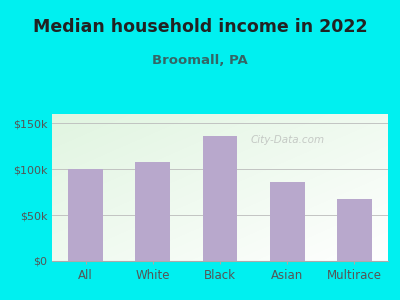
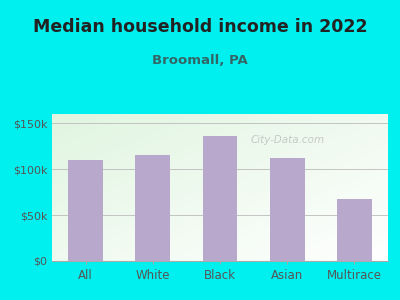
All: $100k -> $110k
White: $108k -> $115k
Asian: $86k -> $112k
